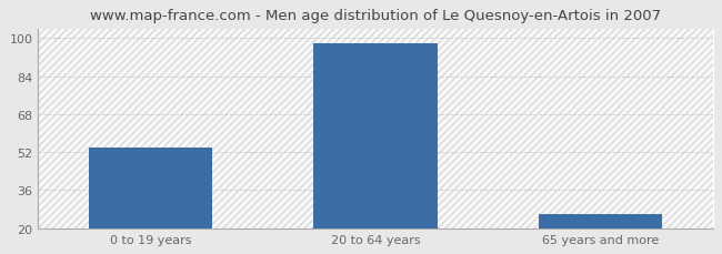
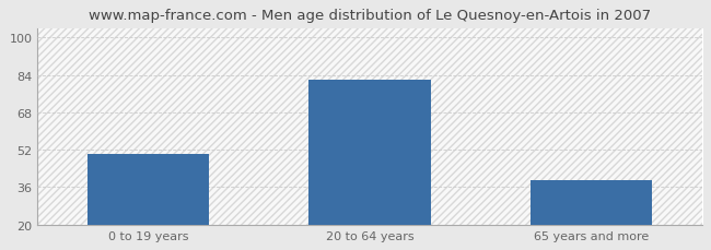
0 to 19 years: 54 -> 50
20 to 64 years: 98 -> 82
65 years and more: 26 -> 39
